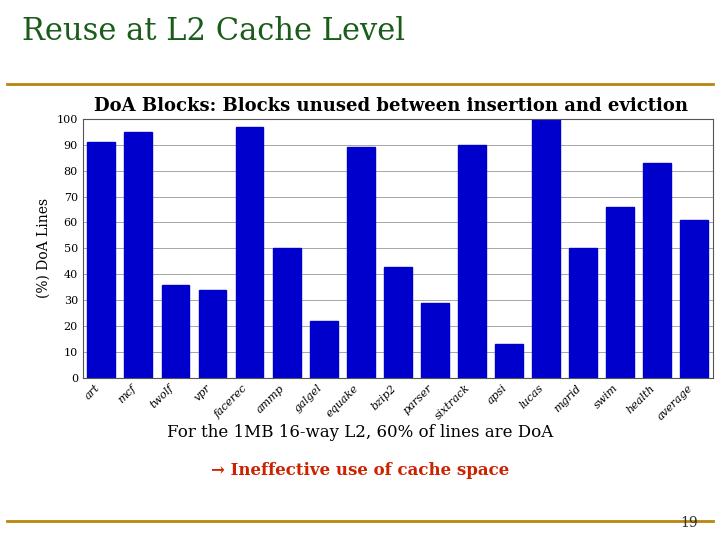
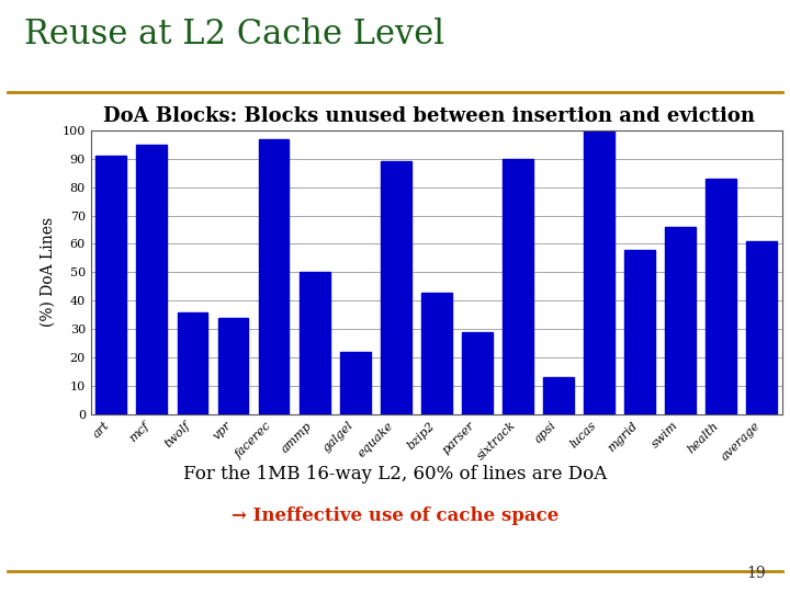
mgrid: 50 -> 58
